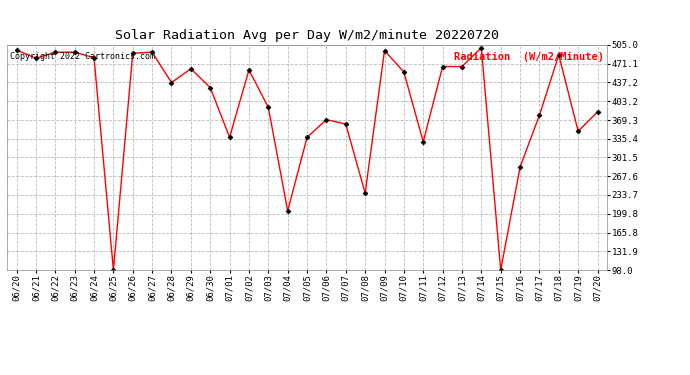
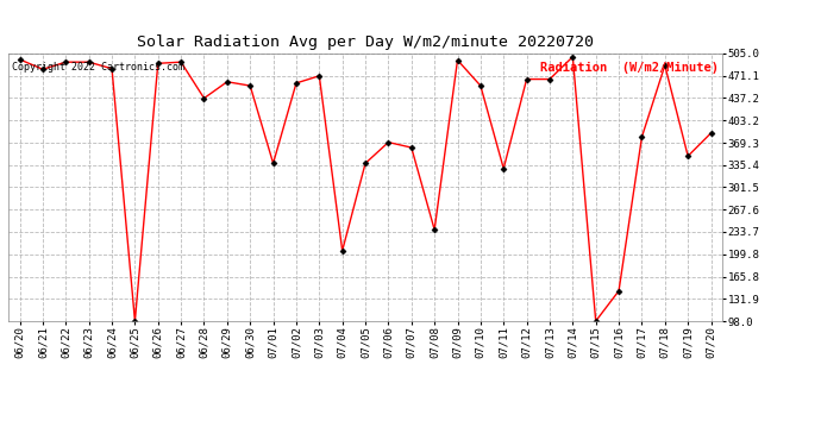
06/30: 428 -> 456
07/03: 392 -> 471
07/16: 284 -> 144
